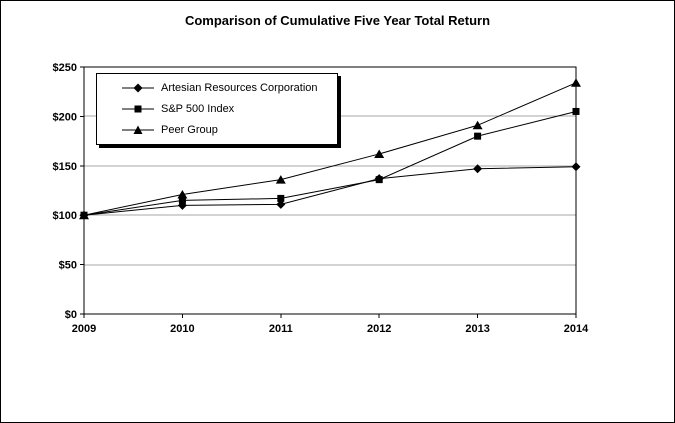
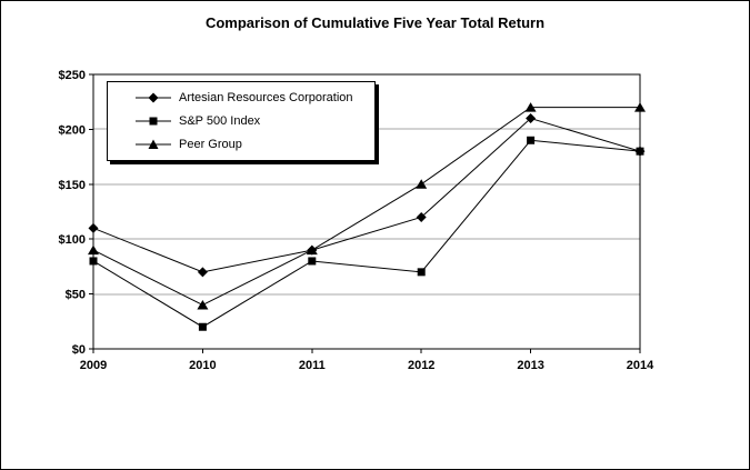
Artesian Resources Corporation/2009: $100 -> $110
S&P 500 Index/2009: $100 -> $80
Peer Group/2009: $100 -> $90
Artesian Resources Corporation/2010: $110 -> $70
S&P 500 Index/2010: $120 -> $20
Peer Group/2010: $120 -> $40
Artesian Resources Corporation/2011: $110 -> $90
S&P 500 Index/2011: $120 -> $80
Peer Group/2011: $140 -> $90
Artesian Resources Corporation/2012: $140 -> $120
S&P 500 Index/2012: $140 -> $70
Peer Group/2012: $160 -> $150
Artesian Resources Corporation/2013: $150 -> $210
S&P 500 Index/2013: $180 -> $190
Peer Group/2013: $190 -> $220
Artesian Resources Corporation/2014: $150 -> $180
S&P 500 Index/2014: $200 -> $180
Peer Group/2014: $230 -> $220
